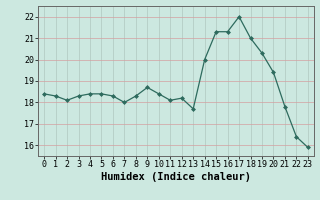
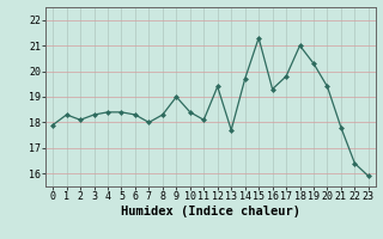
0: 18.4 -> 17.9
9: 18.7 -> 19.0
12: 18.2 -> 19.4
14: 20.0 -> 19.7
16: 21.3 -> 19.3
17: 22.0 -> 19.8
